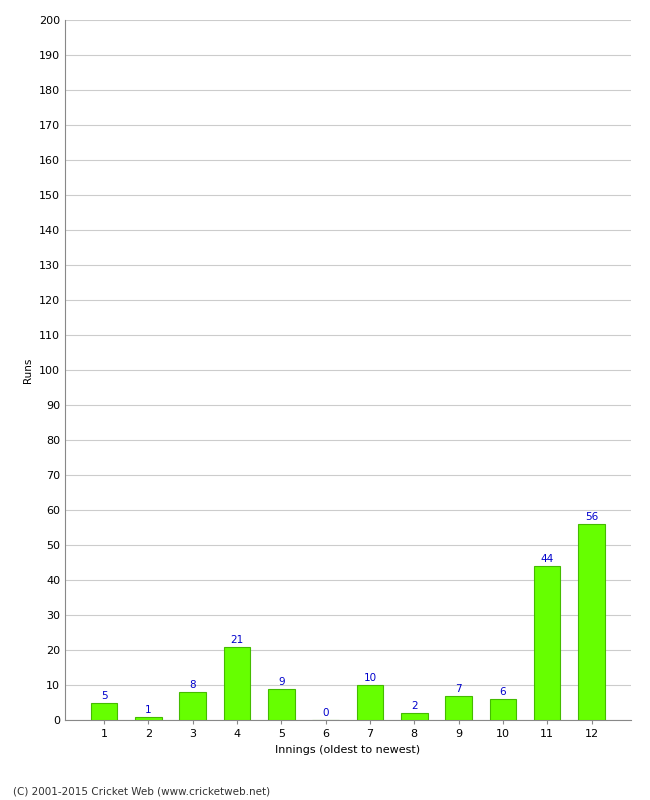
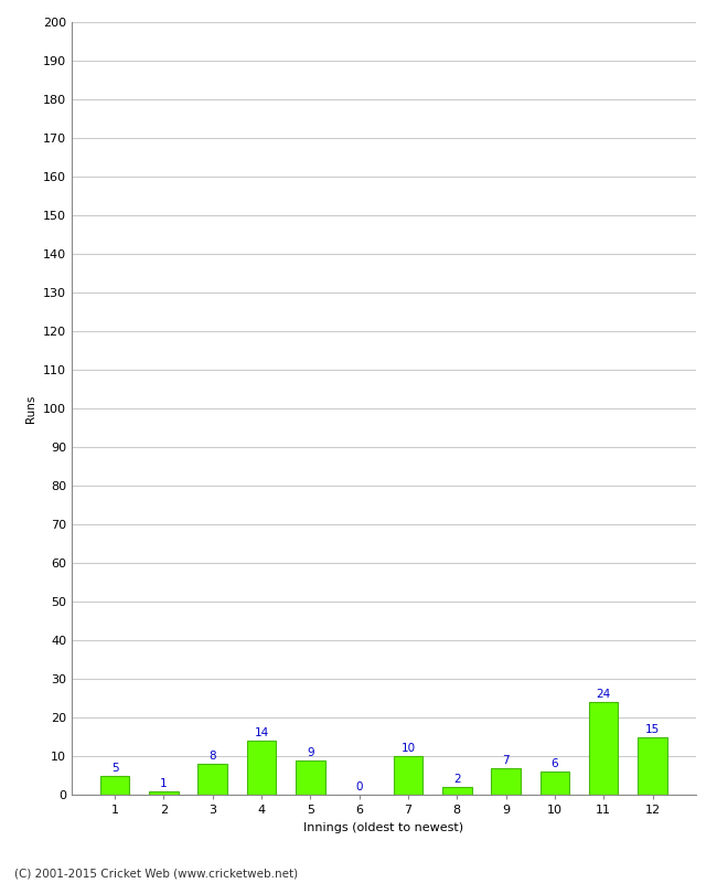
4: 21 -> 14
11: 44 -> 24
12: 56 -> 15
